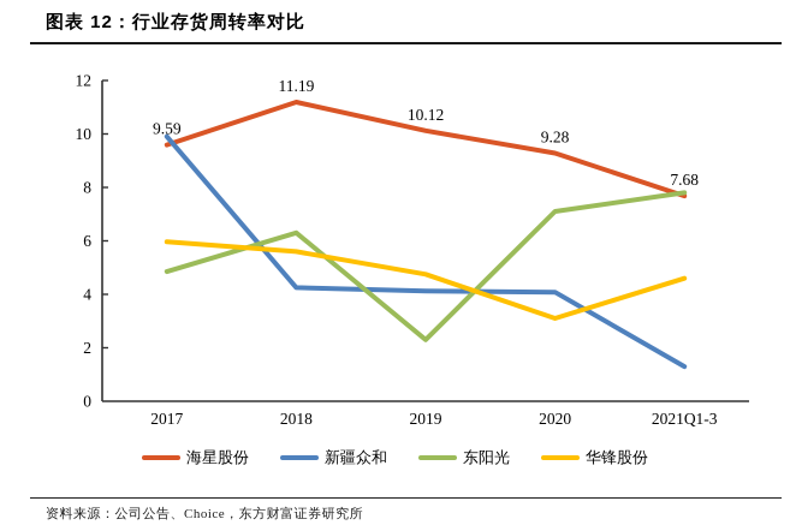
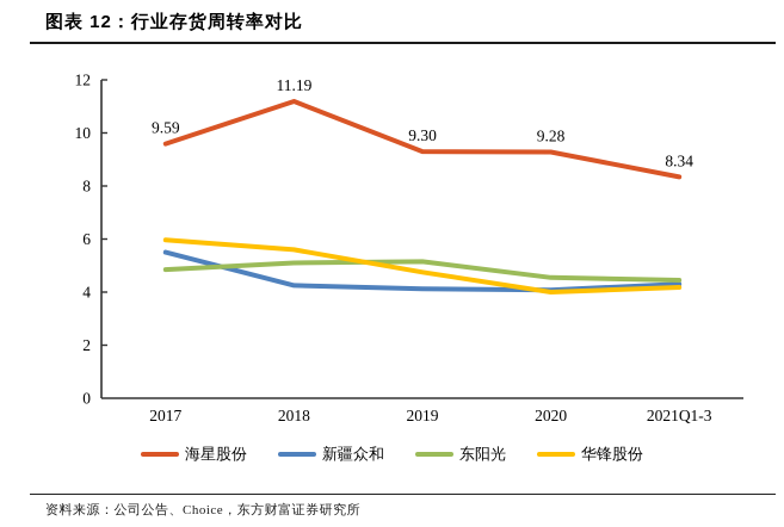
新疆众和/2017: 9.9 -> 5.5
东阳光/2018: 6.3 -> 5.1
海星股份/2019: 10.12 -> 9.30
东阳光/2019: 2.3 -> 5.2
东阳光/2020: 7.1 -> 4.5
华锋股份/2020: 3.1 -> 4.0
海星股份/2021Q1-3: 7.68 -> 8.34
新疆众和/2021Q1-3: 1.3 -> 4.3
东阳光/2021Q1-3: 7.8 -> 4.5
华锋股份/2021Q1-3: 4.6 -> 4.2
